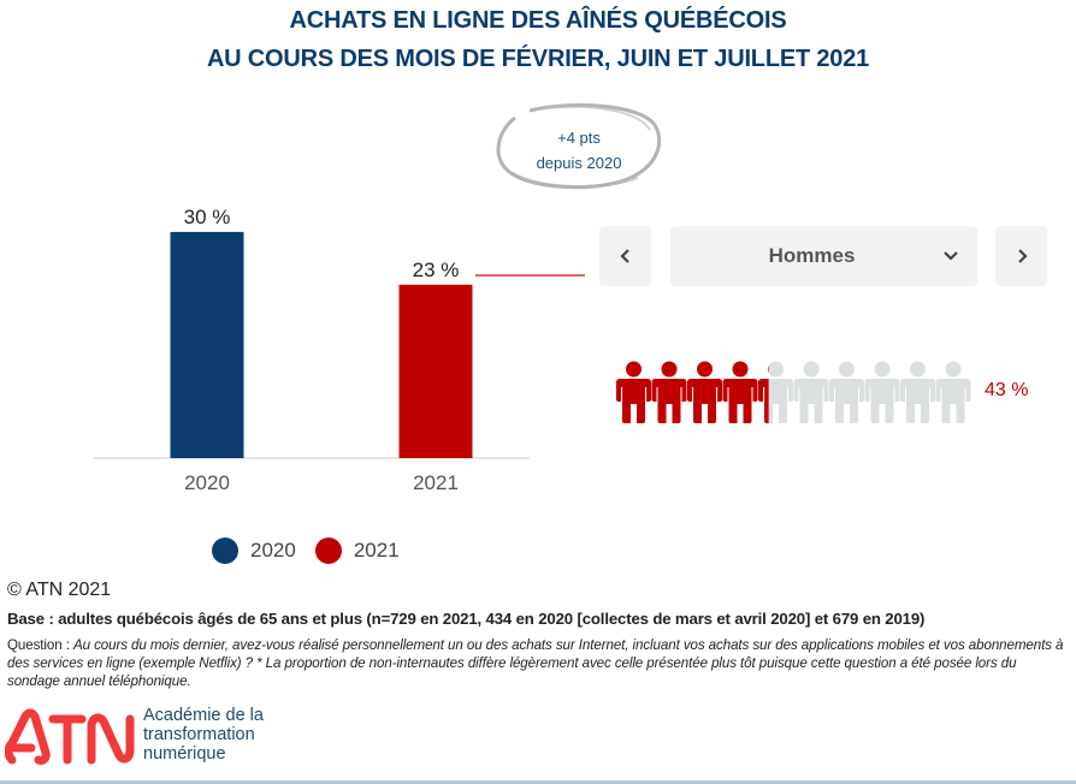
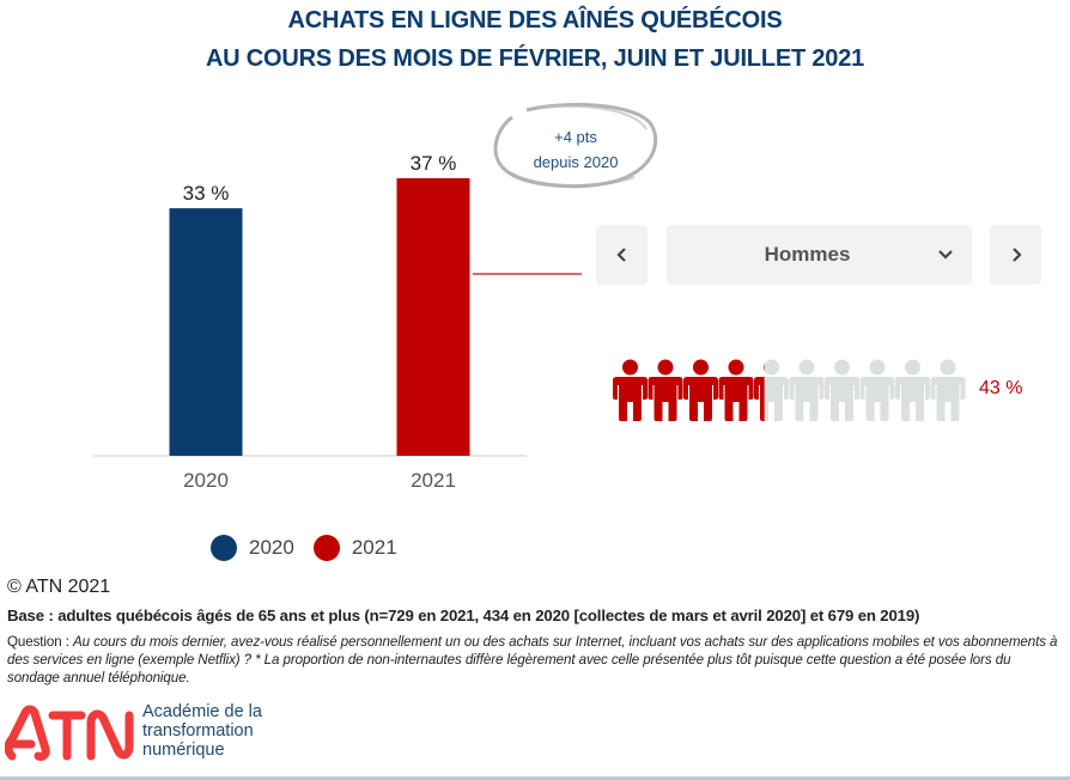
2020: 30 -> 33
2021: 23 -> 37
